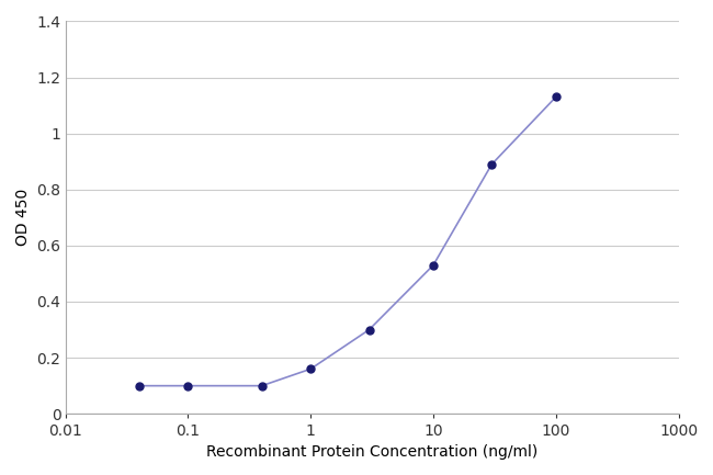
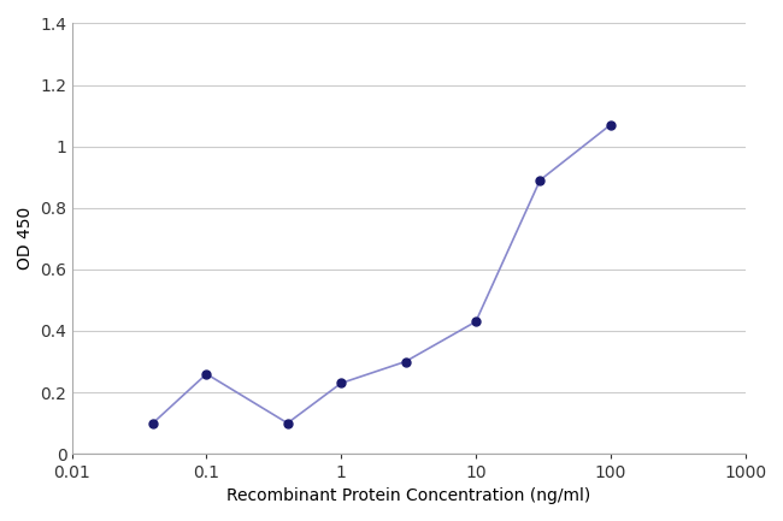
0.1: 0.10 -> 0.26
1: 0.16 -> 0.23
10: 0.53 -> 0.43
100: 1.13 -> 1.07
